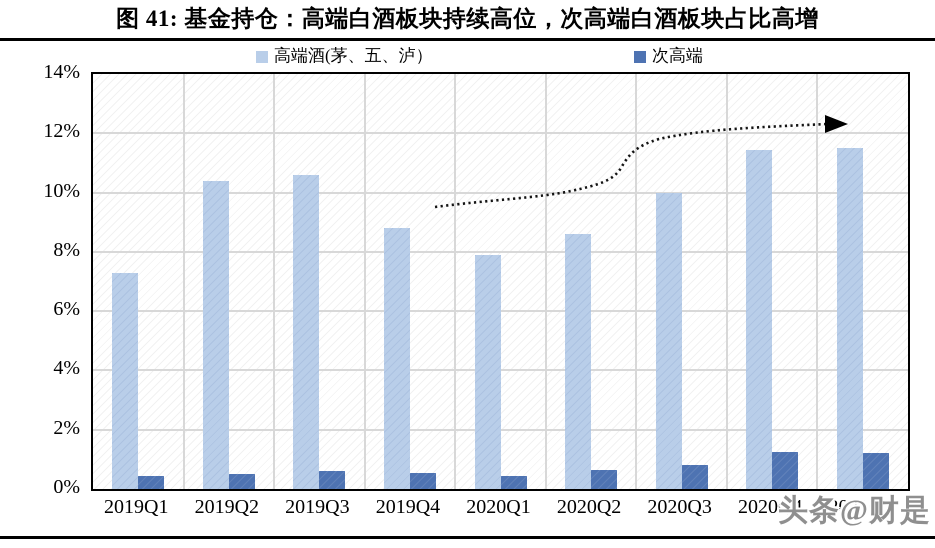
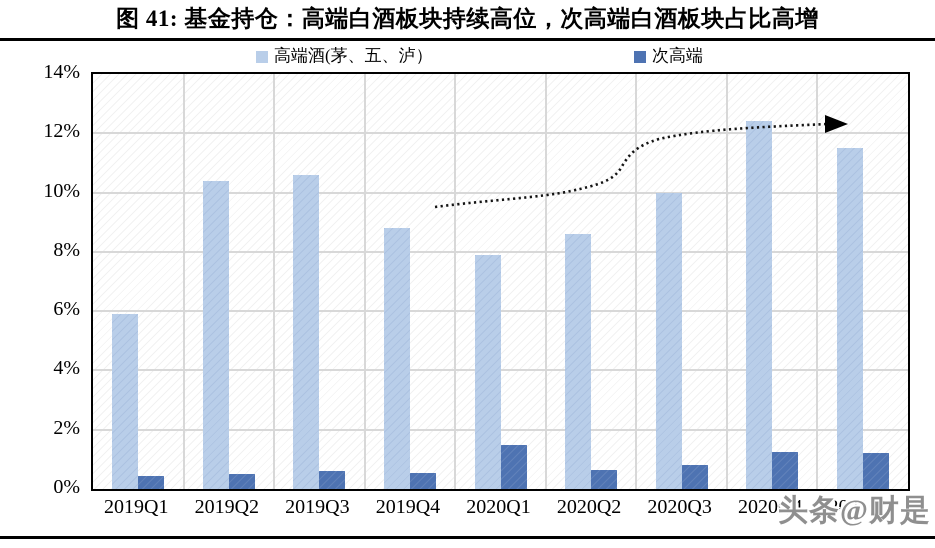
高端酒(茅、五、泸）/2019Q1: 7.3% -> 5.9%
次高端/2020Q1: 0.5% -> 1.5%
高端酒(茅、五、泸）/2020Q4: 11.4% -> 12.4%
